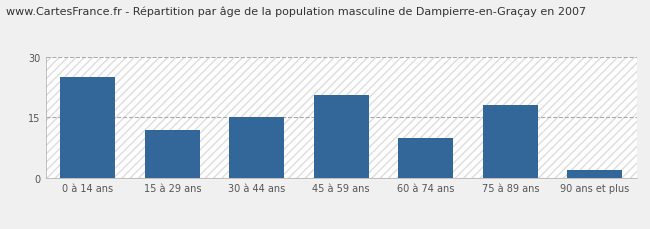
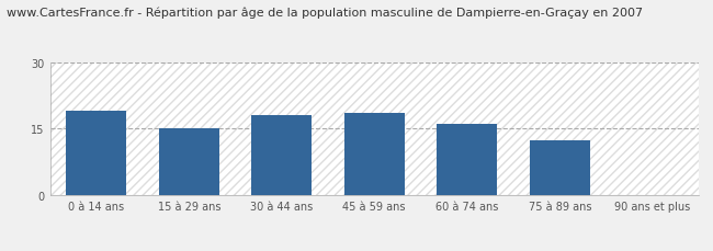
0 à 14 ans: 25.0 -> 19.0
15 à 29 ans: 12.0 -> 15.0
30 à 44 ans: 15.0 -> 18.0
45 à 59 ans: 20.5 -> 18.5
60 à 74 ans: 10.0 -> 16.0
75 à 89 ans: 18.0 -> 12.5
90 ans et plus: 2.0 -> 0.2
